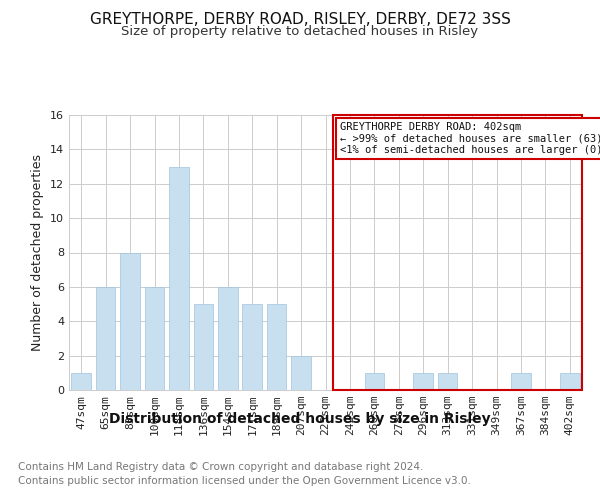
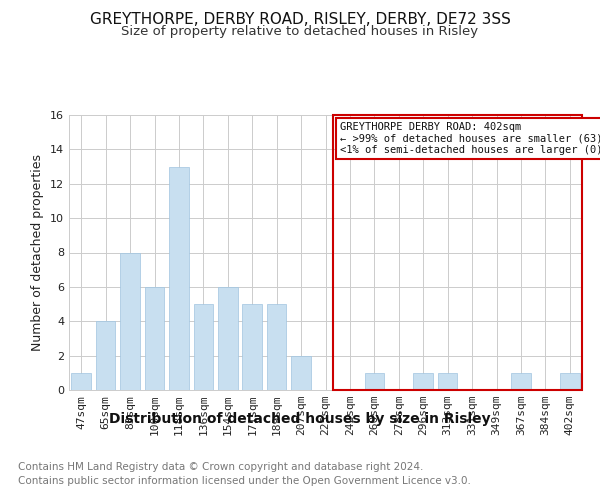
65sqm: 6 -> 4
